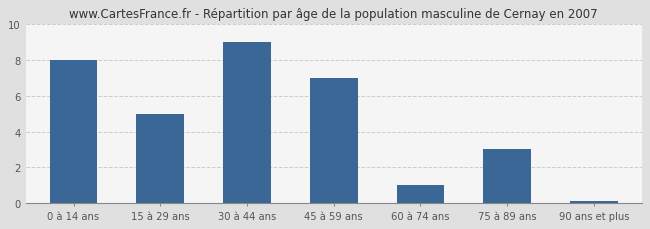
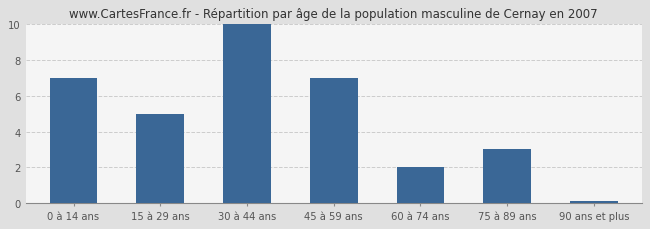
0 à 14 ans: 8.0 -> 7.0
30 à 44 ans: 9.0 -> 10.0
60 à 74 ans: 1.0 -> 2.0
